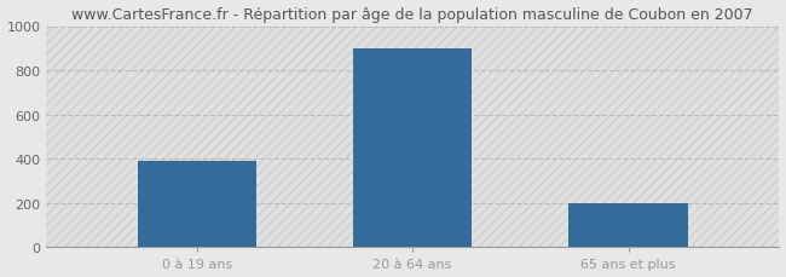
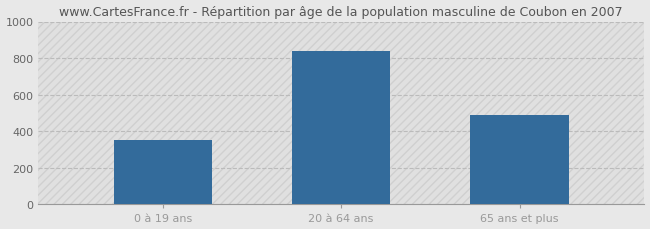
0 à 19 ans: 390 -> 350
20 à 64 ans: 900 -> 840
65 ans et plus: 200 -> 490
